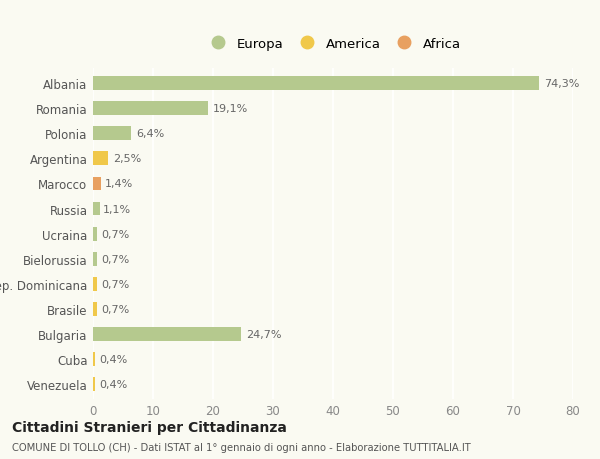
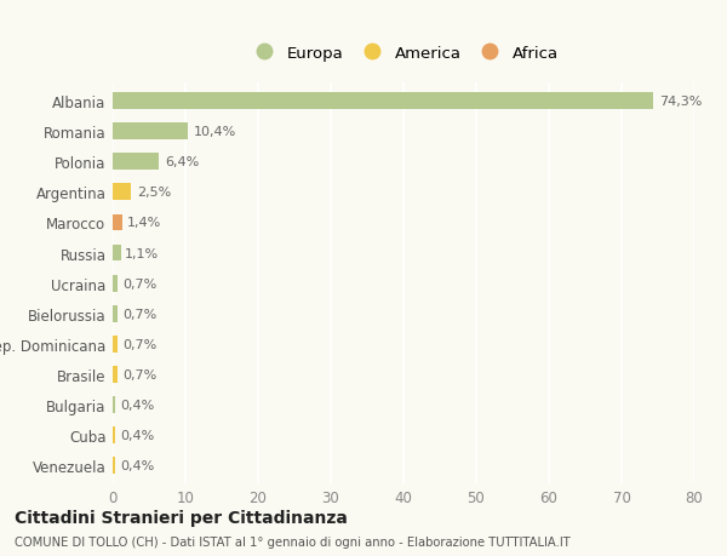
Romania: 19,1% -> 10,4%
Bulgaria: 24,7% -> 0,4%
